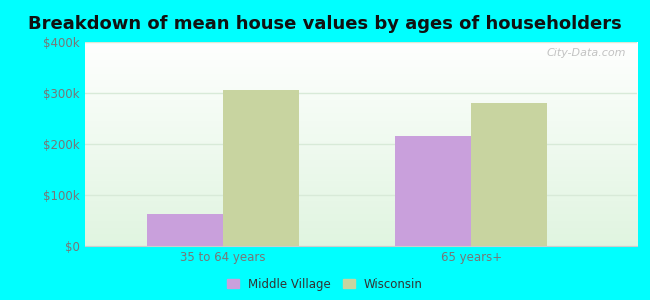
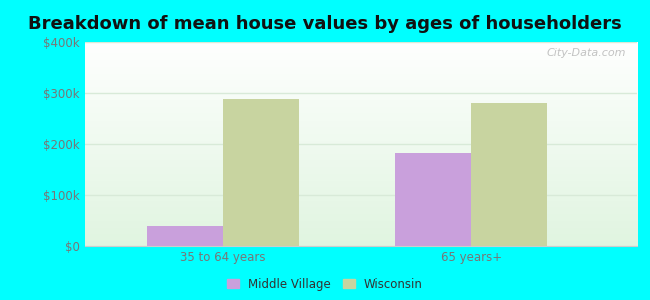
Middle Village/35 to 64 years: $62k -> $40k
Wisconsin/35 to 64 years: $305k -> $288k
Middle Village/65 years+: $215k -> $182k
